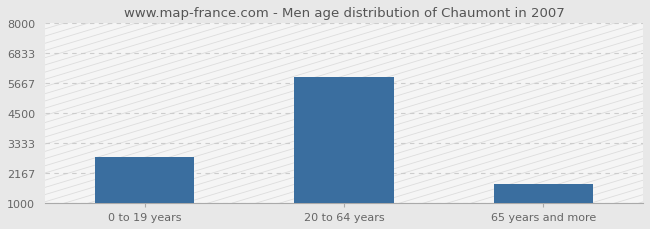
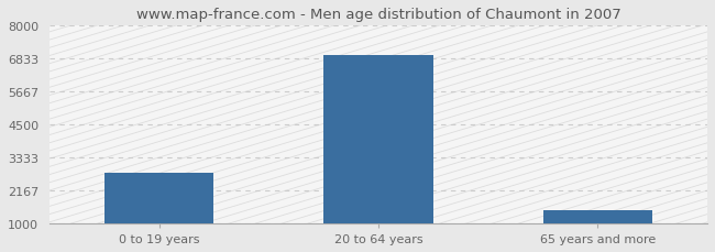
20 to 64 years: 5900 -> 6930
65 years and more: 1750 -> 1450
